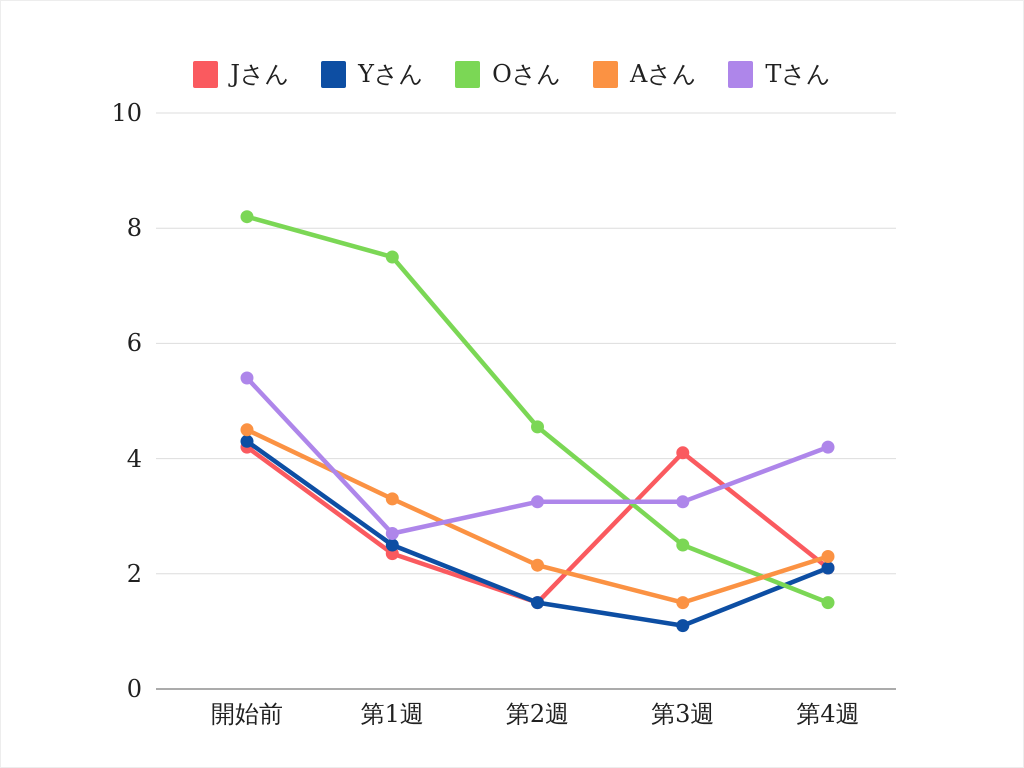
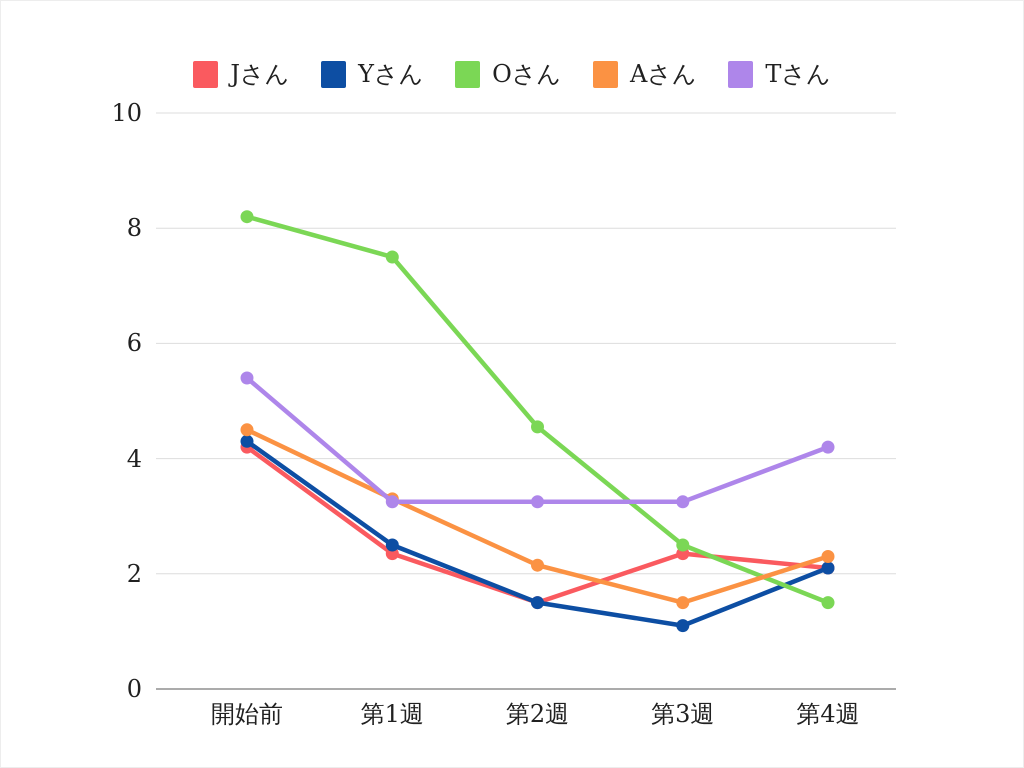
Tさん/第1週: 2.7 -> 3.2
Jさん/第3週: 4.1 -> 2.4
